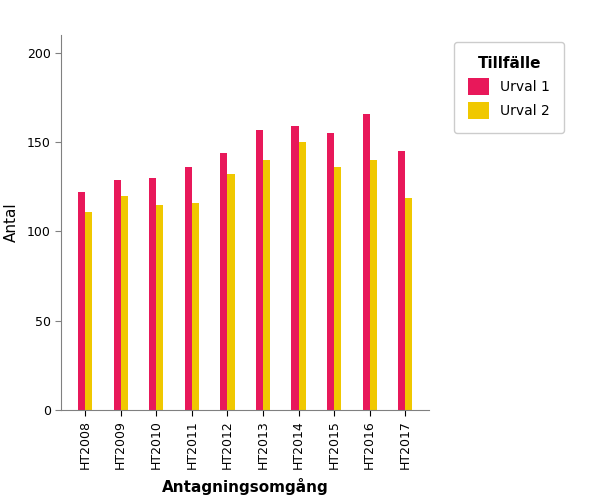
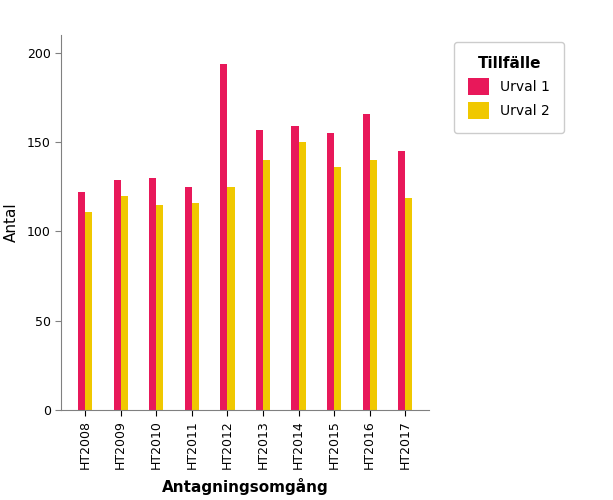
Urval 1/HT2011: 136 -> 125
Urval 1/HT2012: 144 -> 194
Urval 2/HT2012: 132 -> 125
